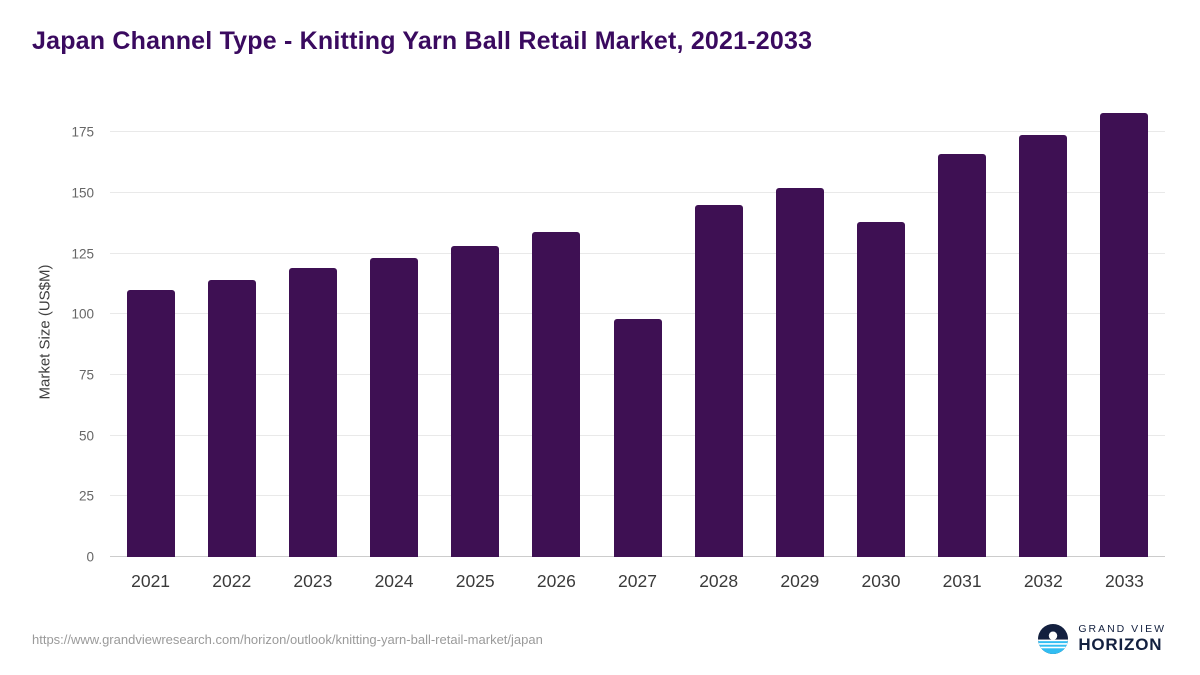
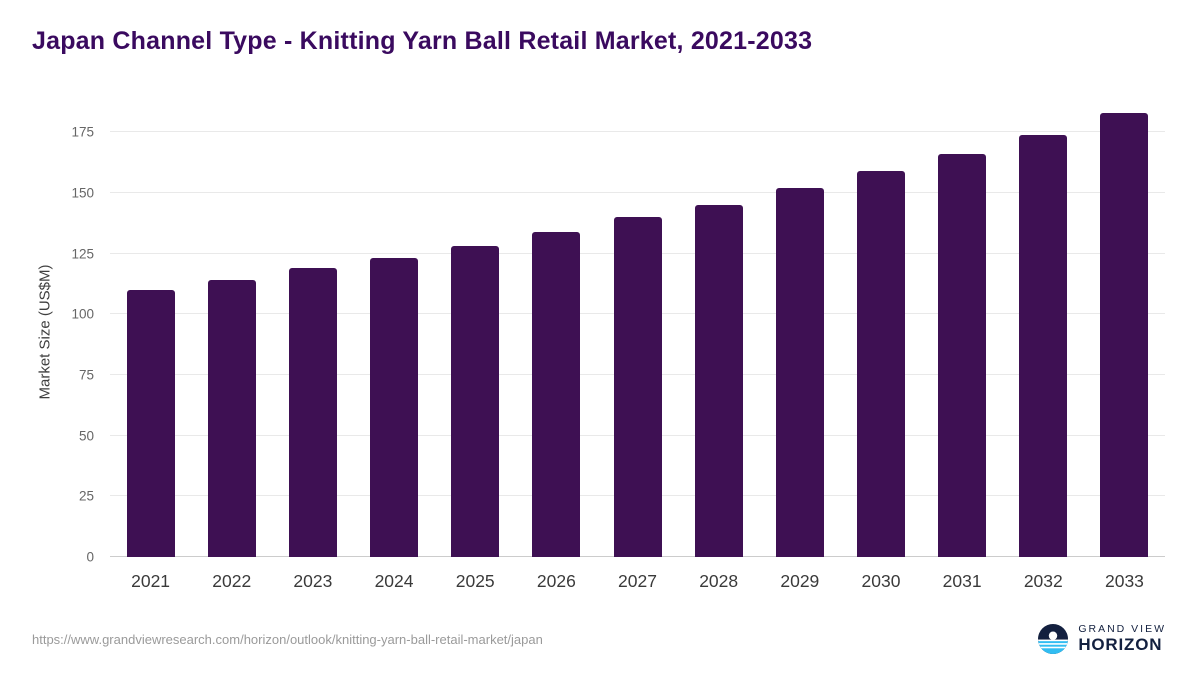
2027: 98 -> 140
2030: 138 -> 159
